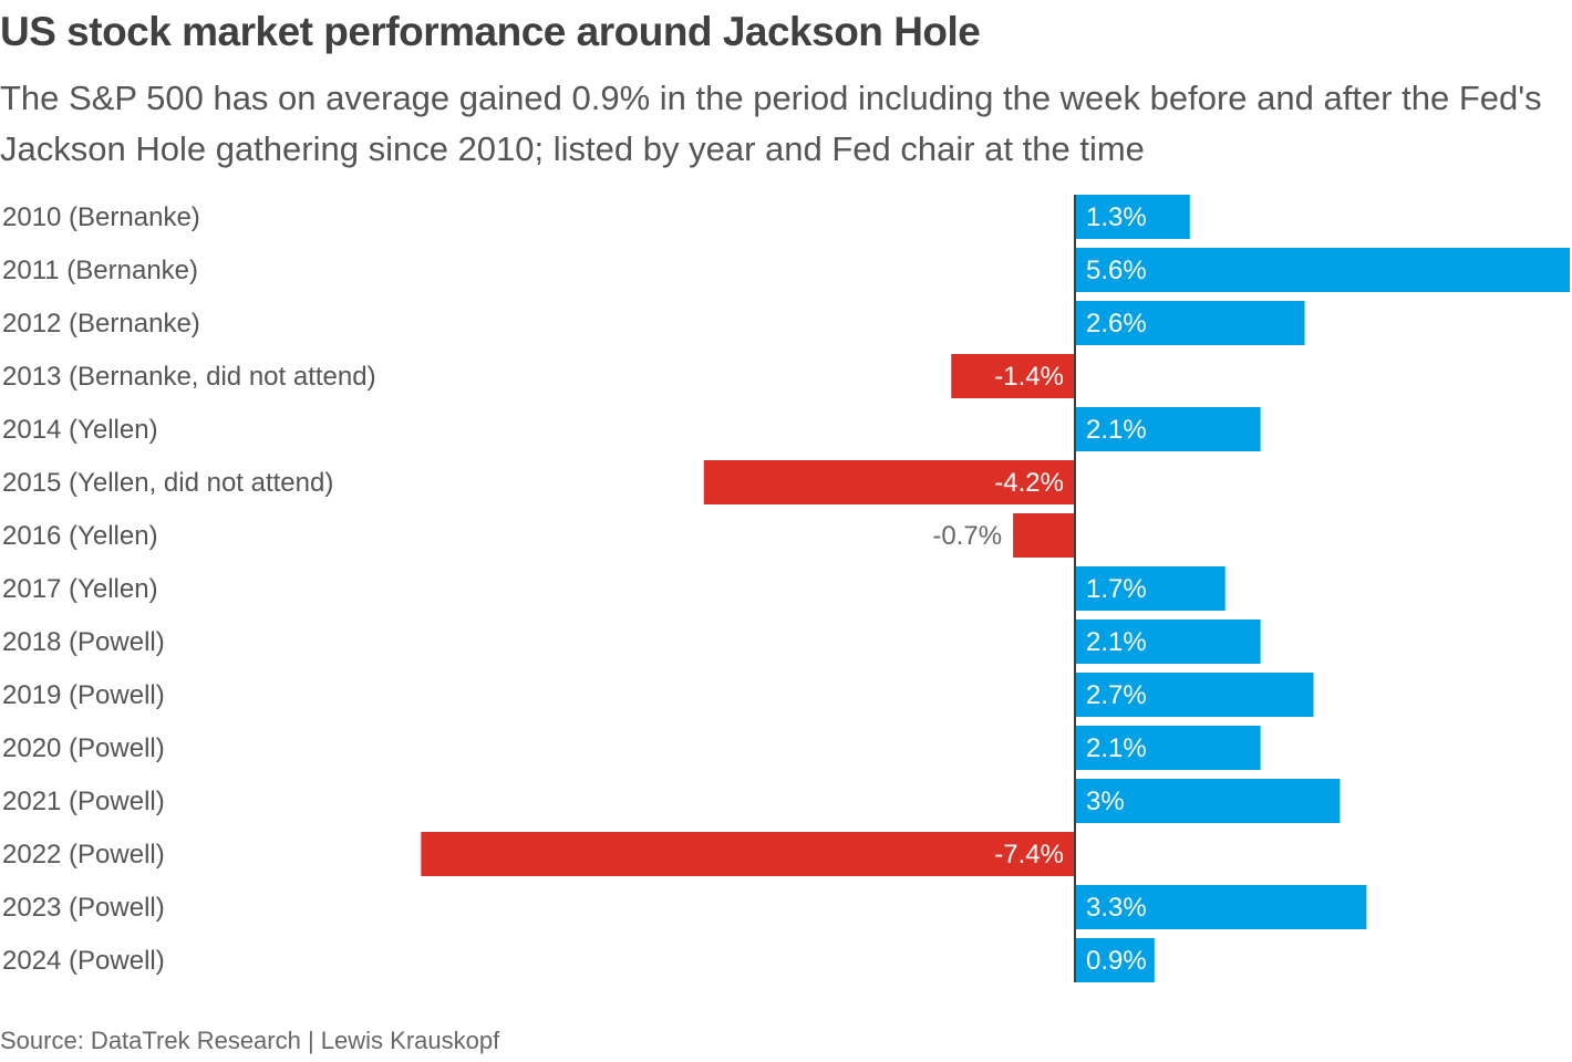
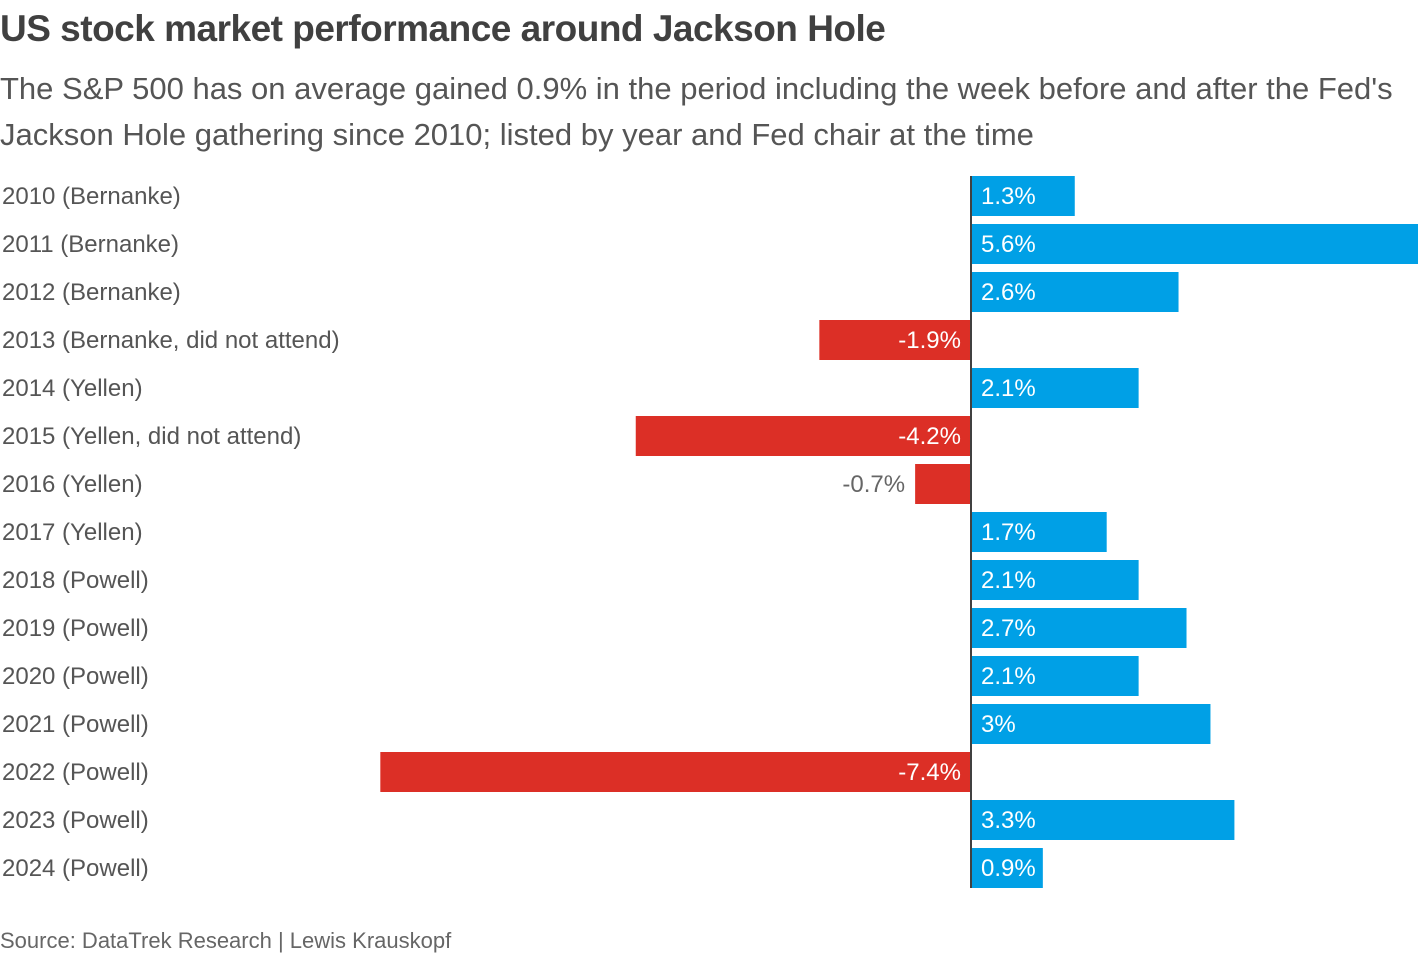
2013 (Bernanke, did not attend): -1.4% -> -1.9%
